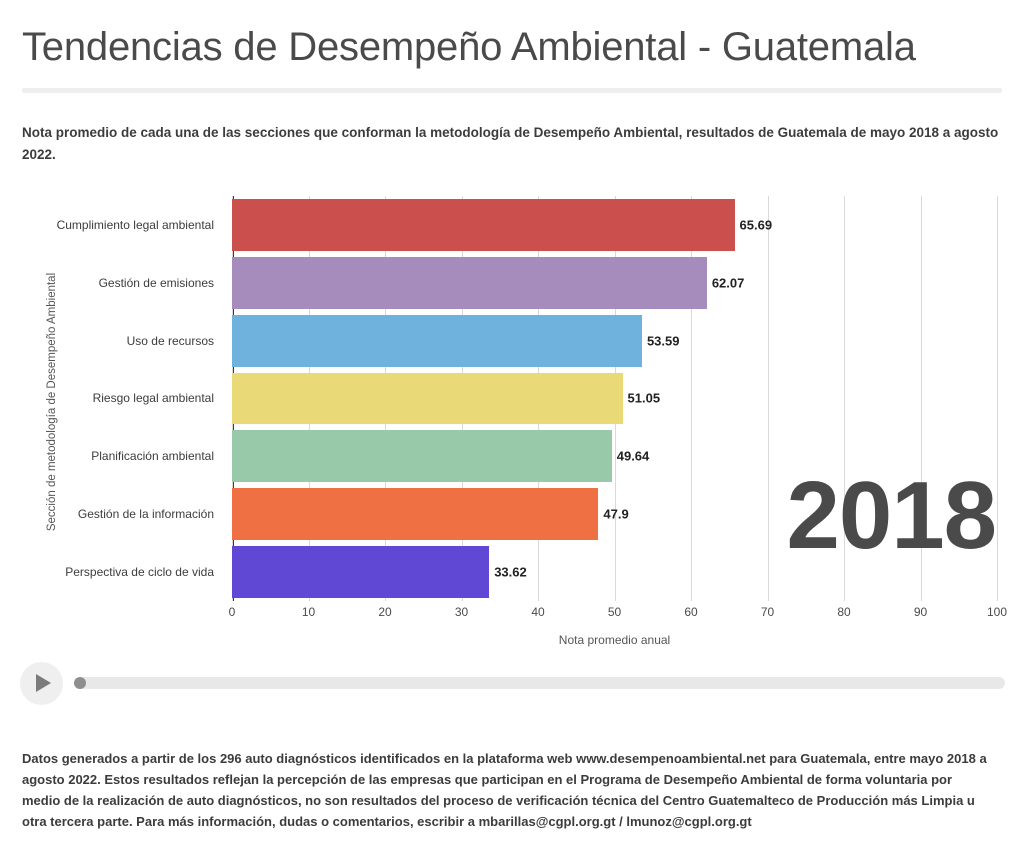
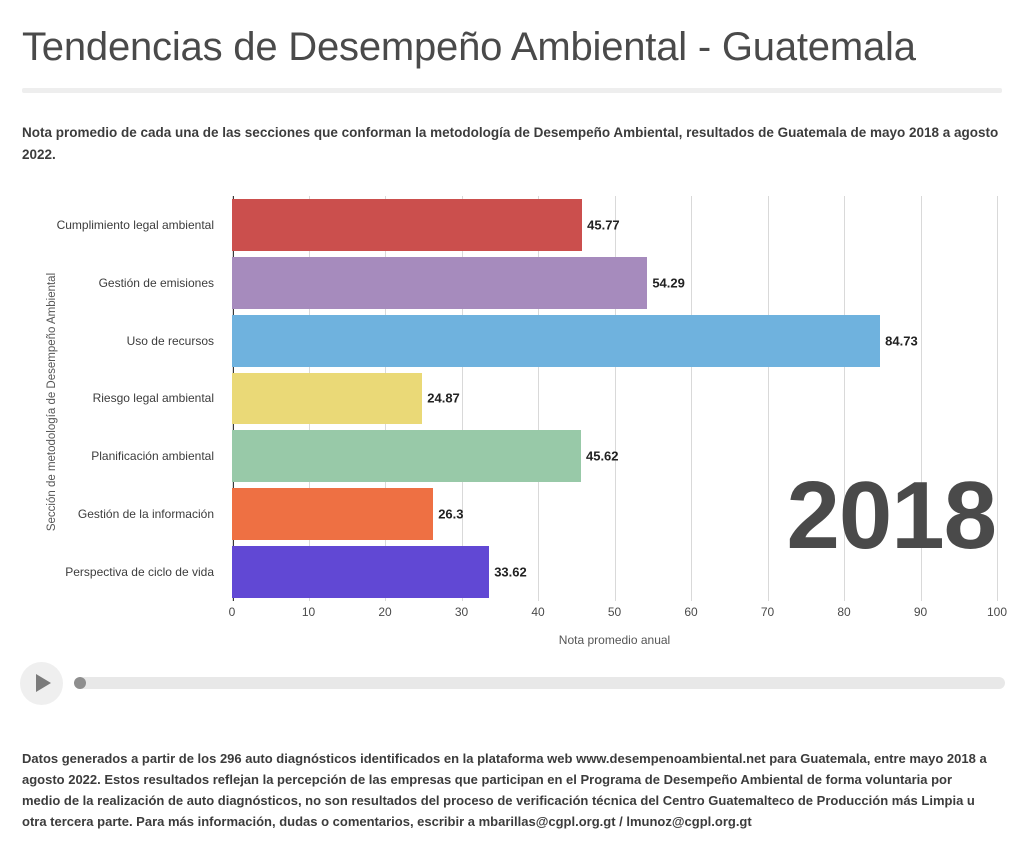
Cumplimiento legal ambiental: 65.69 -> 45.77
Gestión de emisiones: 62.07 -> 54.29
Uso de recursos: 53.59 -> 84.73
Riesgo legal ambiental: 51.05 -> 24.87
Planificación ambiental: 49.64 -> 45.62
Gestión de la información: 47.9 -> 26.3
